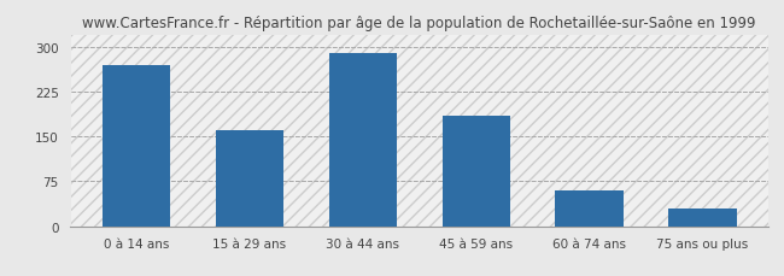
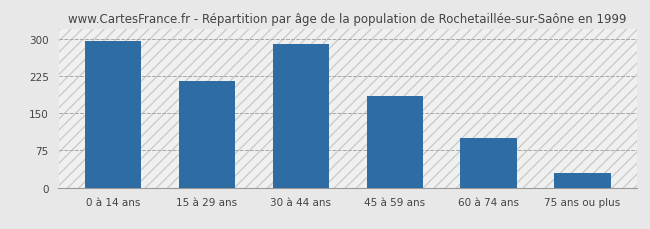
0 à 14 ans: 270 -> 295
15 à 29 ans: 160 -> 215
60 à 74 ans: 60 -> 100
